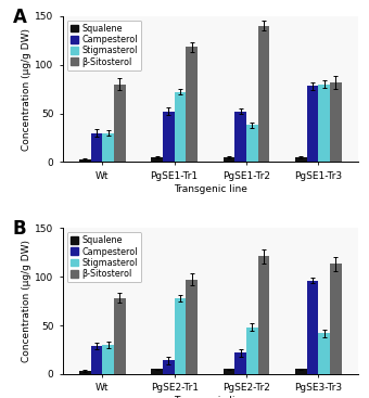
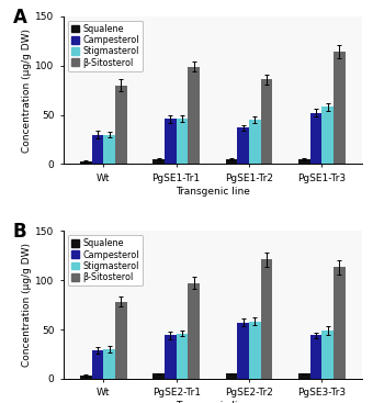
Campesterol/PgSE1-Tr1: 52 -> 46
Stigmasterol/PgSE1-Tr1: 72 -> 46
β-Sitosterol/PgSE1-Tr1: 118 -> 99
Campesterol/PgSE1-Tr2: 52 -> 37
Stigmasterol/PgSE1-Tr2: 38 -> 45
β-Sitosterol/PgSE1-Tr2: 140 -> 86
Campesterol/PgSE1-Tr3: 78 -> 52
Stigmasterol/PgSE1-Tr3: 80 -> 58
β-Sitosterol/PgSE1-Tr3: 82 -> 114
Campesterol/PgSE2-Tr1: 14 -> 44
Stigmasterol/PgSE2-Tr1: 78 -> 46
Campesterol/PgSE2-Tr2: 22 -> 57
Stigmasterol/PgSE2-Tr2: 48 -> 58
Campesterol/PgSE3-Tr3: 96 -> 44
Stigmasterol/PgSE3-Tr3: 42 -> 49
